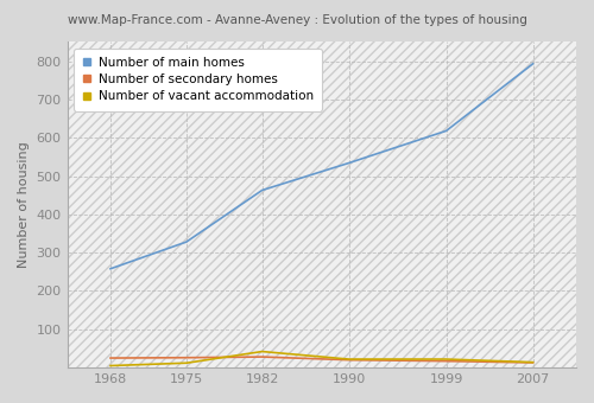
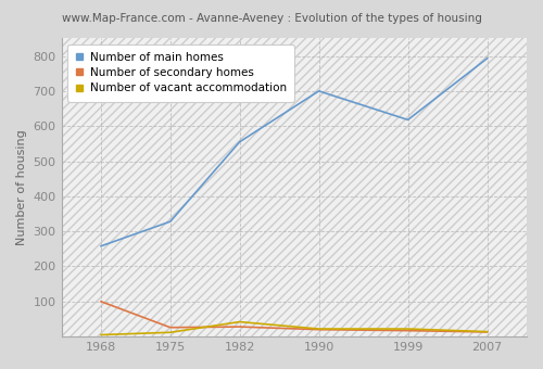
Number of secondary homes/1968: 25 -> 100
Number of main homes/1982: 463 -> 555
Number of main homes/1990: 534 -> 700
